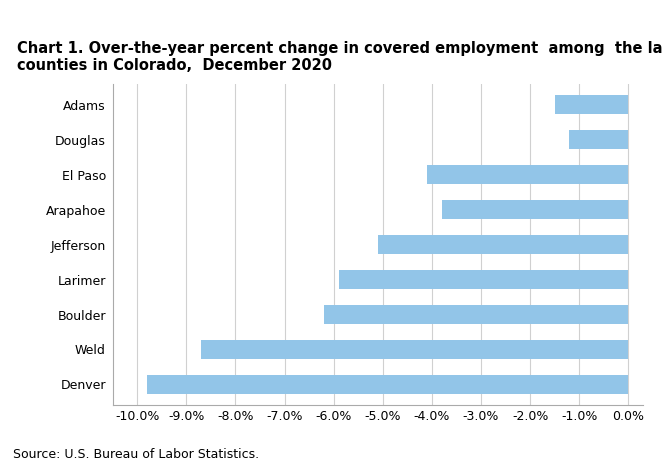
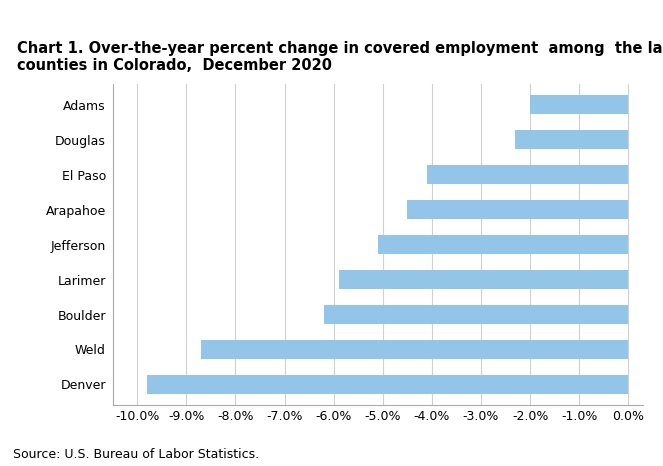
Adams: -1.5% -> -2.0%
Douglas: -1.2% -> -2.3%
Arapahoe: -3.8% -> -4.5%
